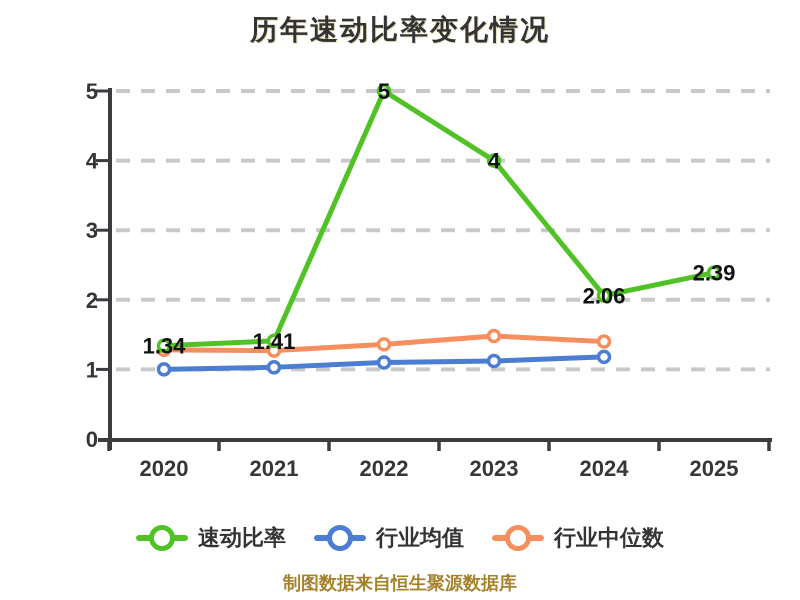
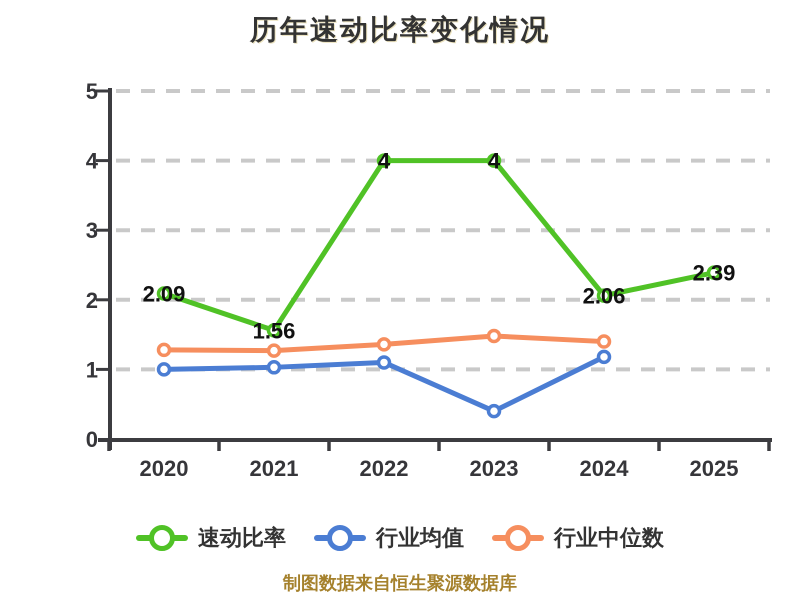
速动比率/2020: 1.34 -> 2.09
速动比率/2021: 1.41 -> 1.56
速动比率/2022: 5 -> 4
行业均值/2023: 1.1 -> 0.4
